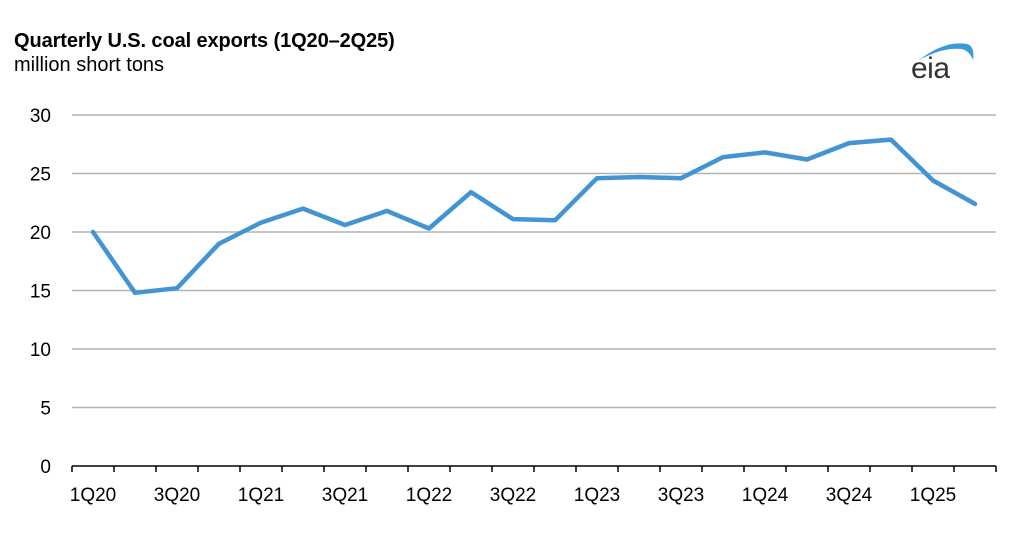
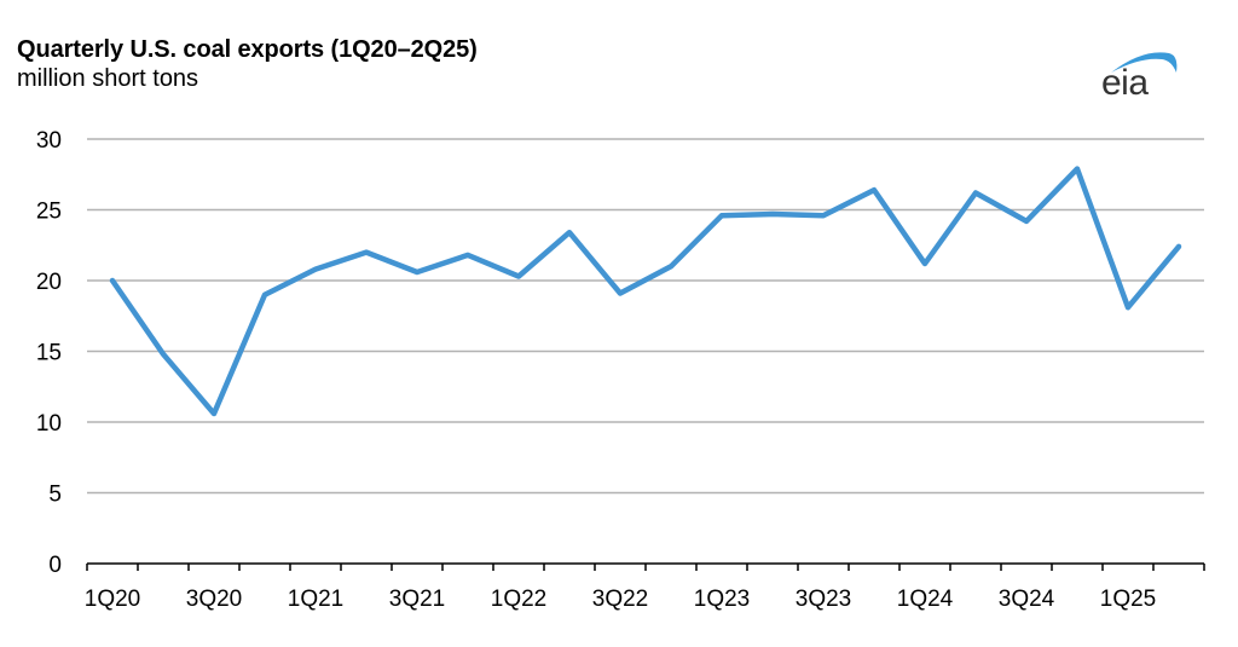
3Q20: 15.2 -> 10.6
3Q22: 21.1 -> 19.1
1Q24: 26.8 -> 21.2
3Q24: 27.6 -> 24.2
1Q25: 24.4 -> 18.1
